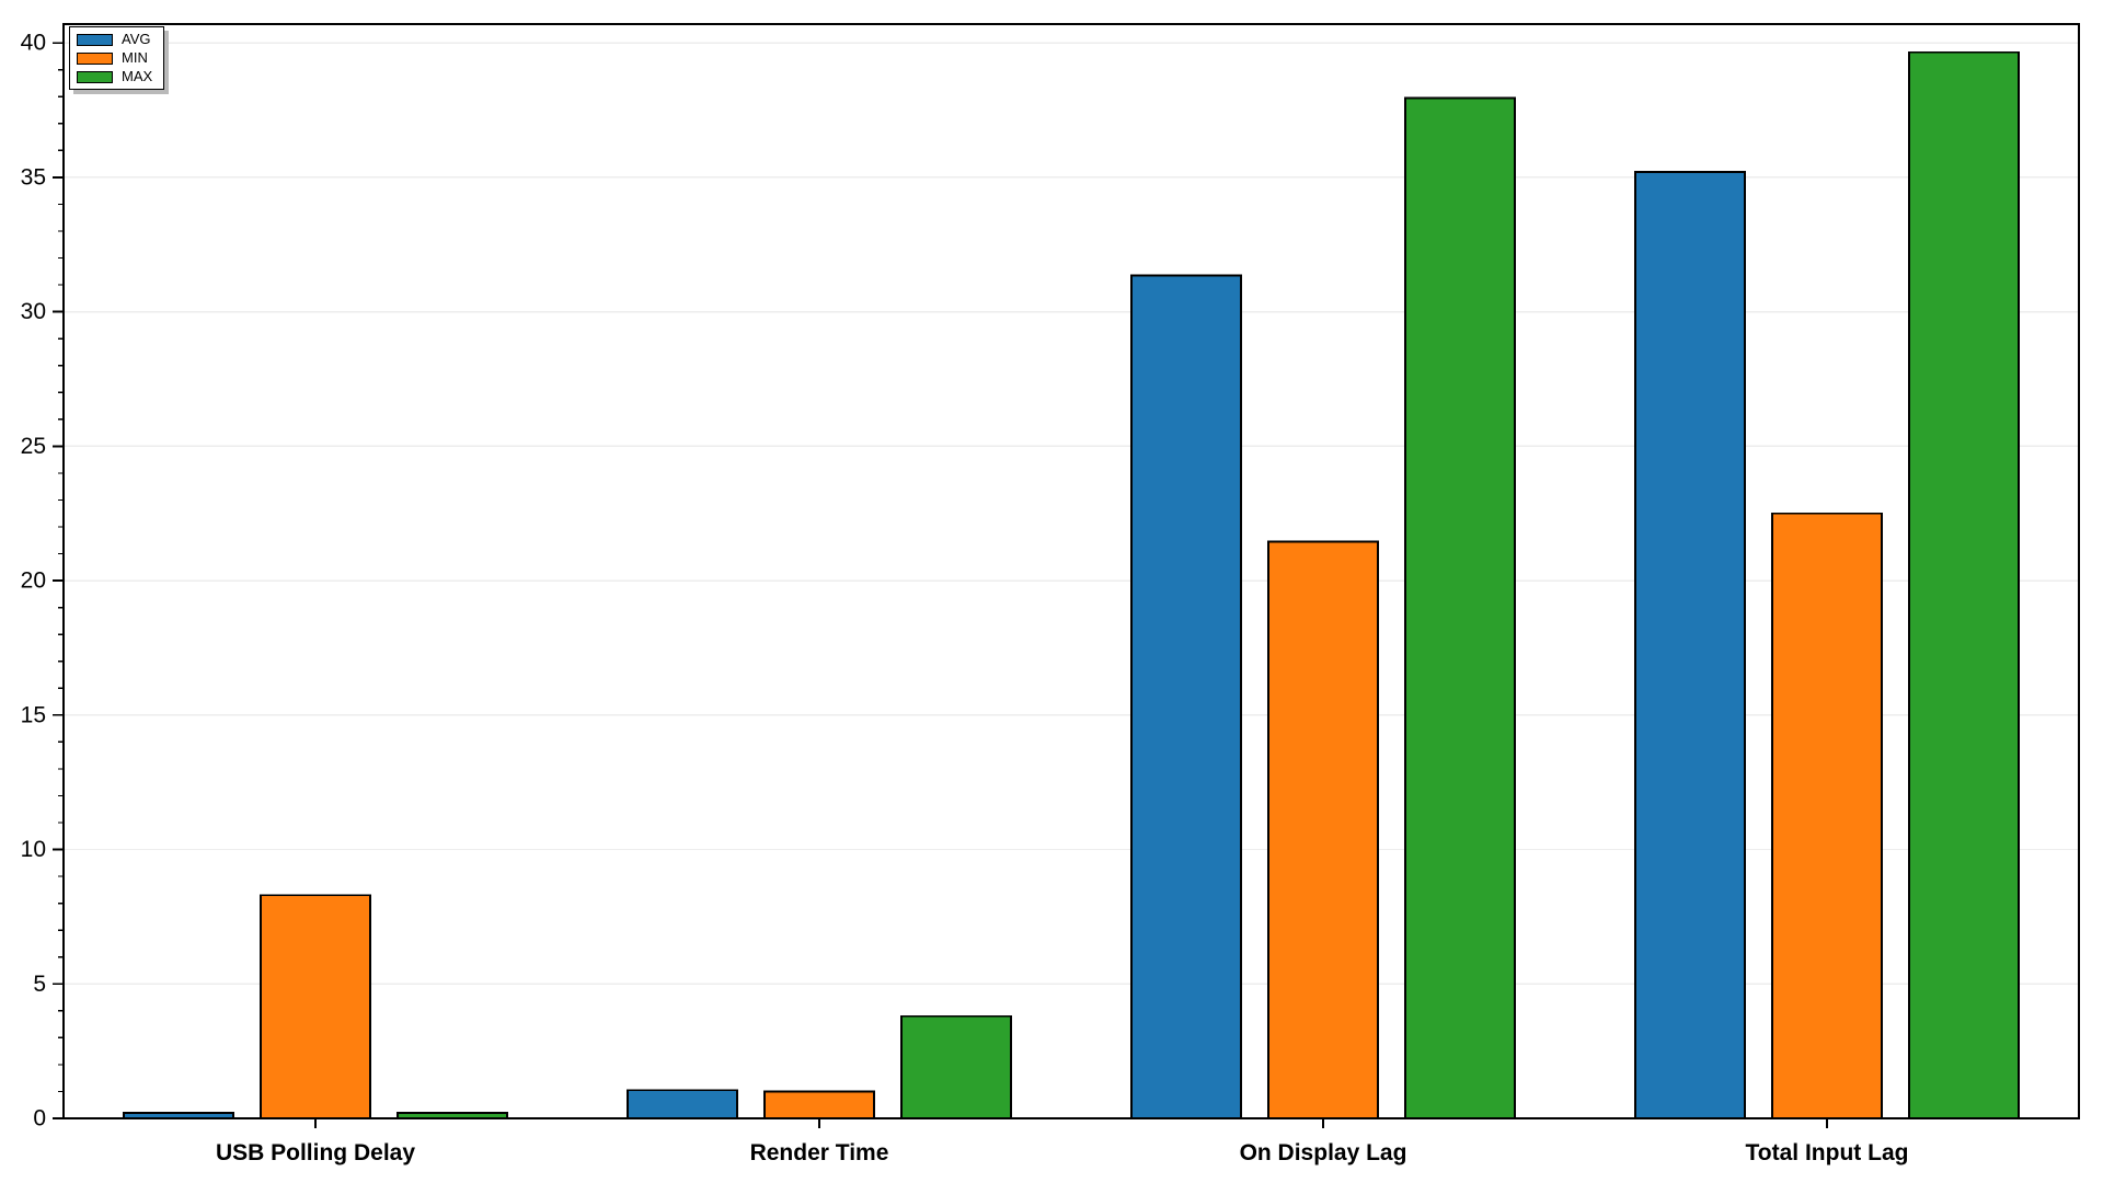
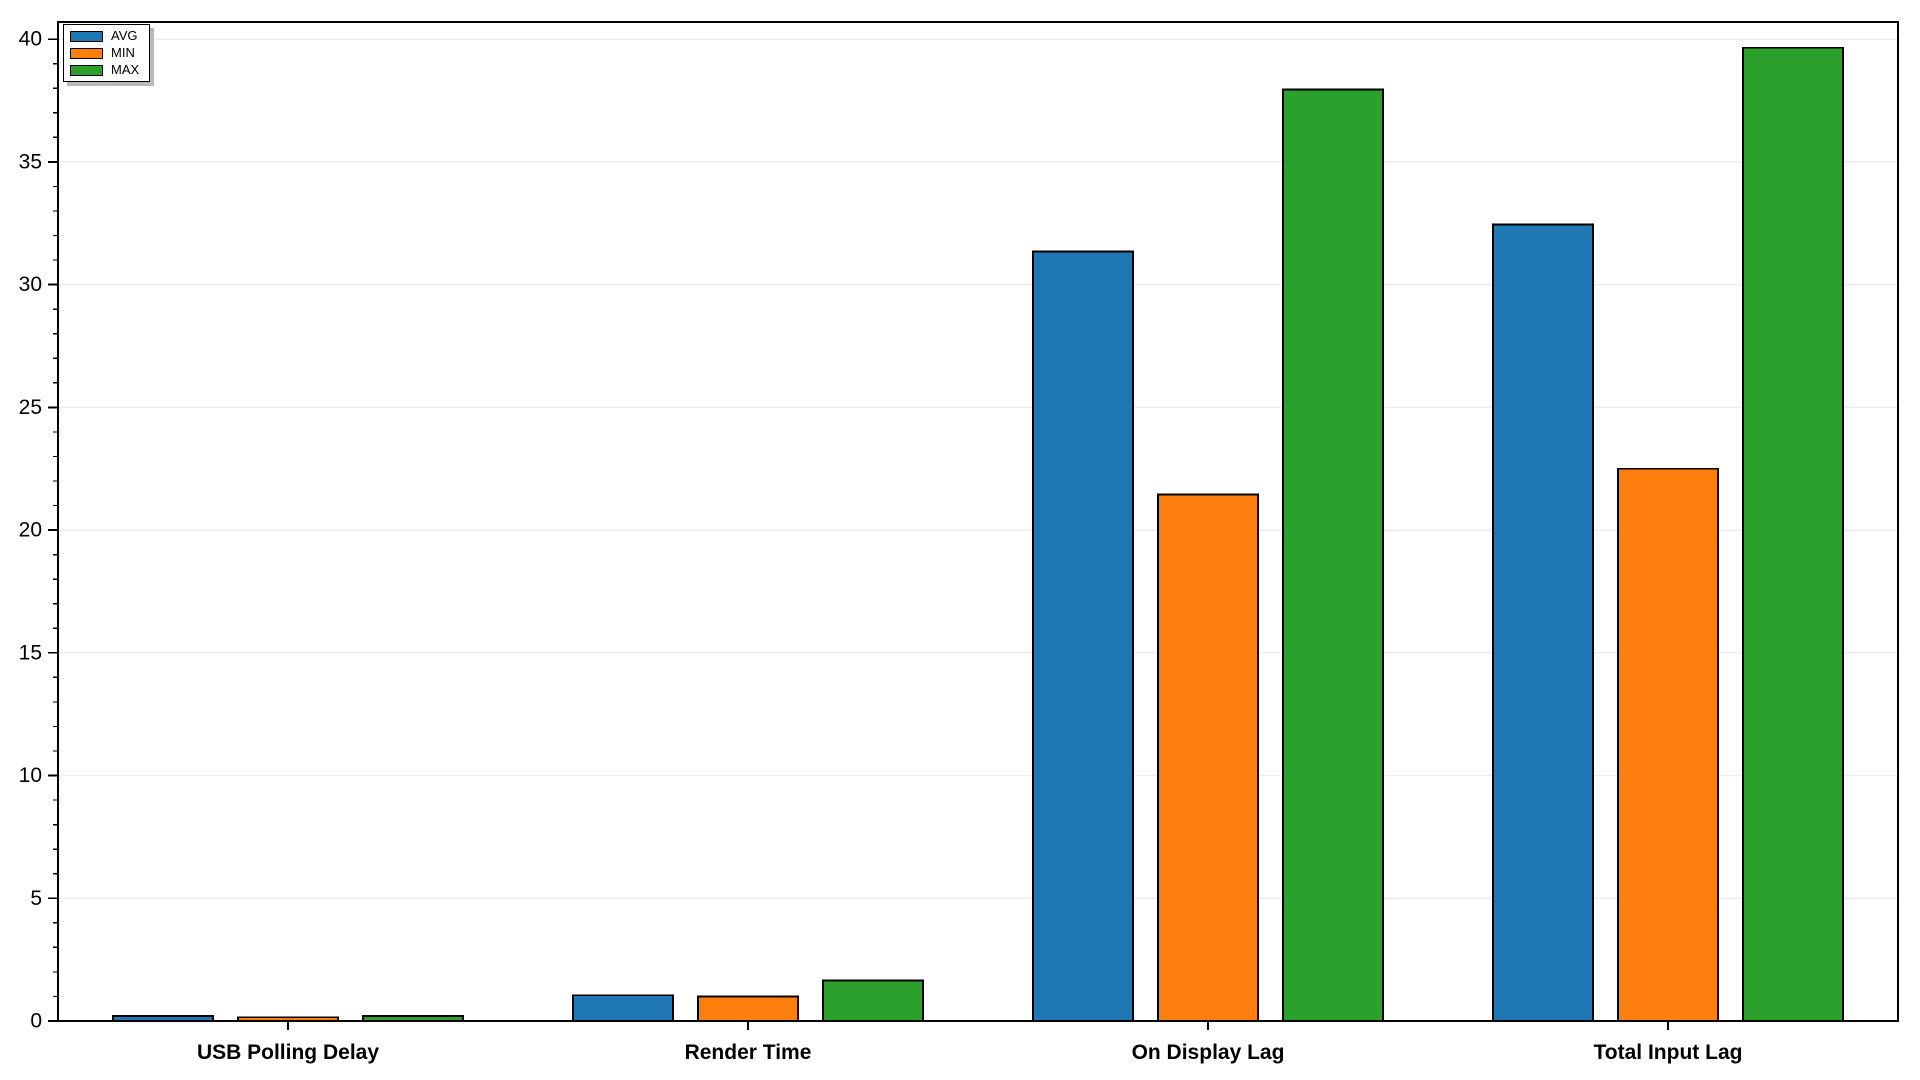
MIN/USB Polling Delay: 8.3 -> 0.1
MAX/Render Time: 3.8 -> 1.6
AVG/Total Input Lag: 35.2 -> 32.5
